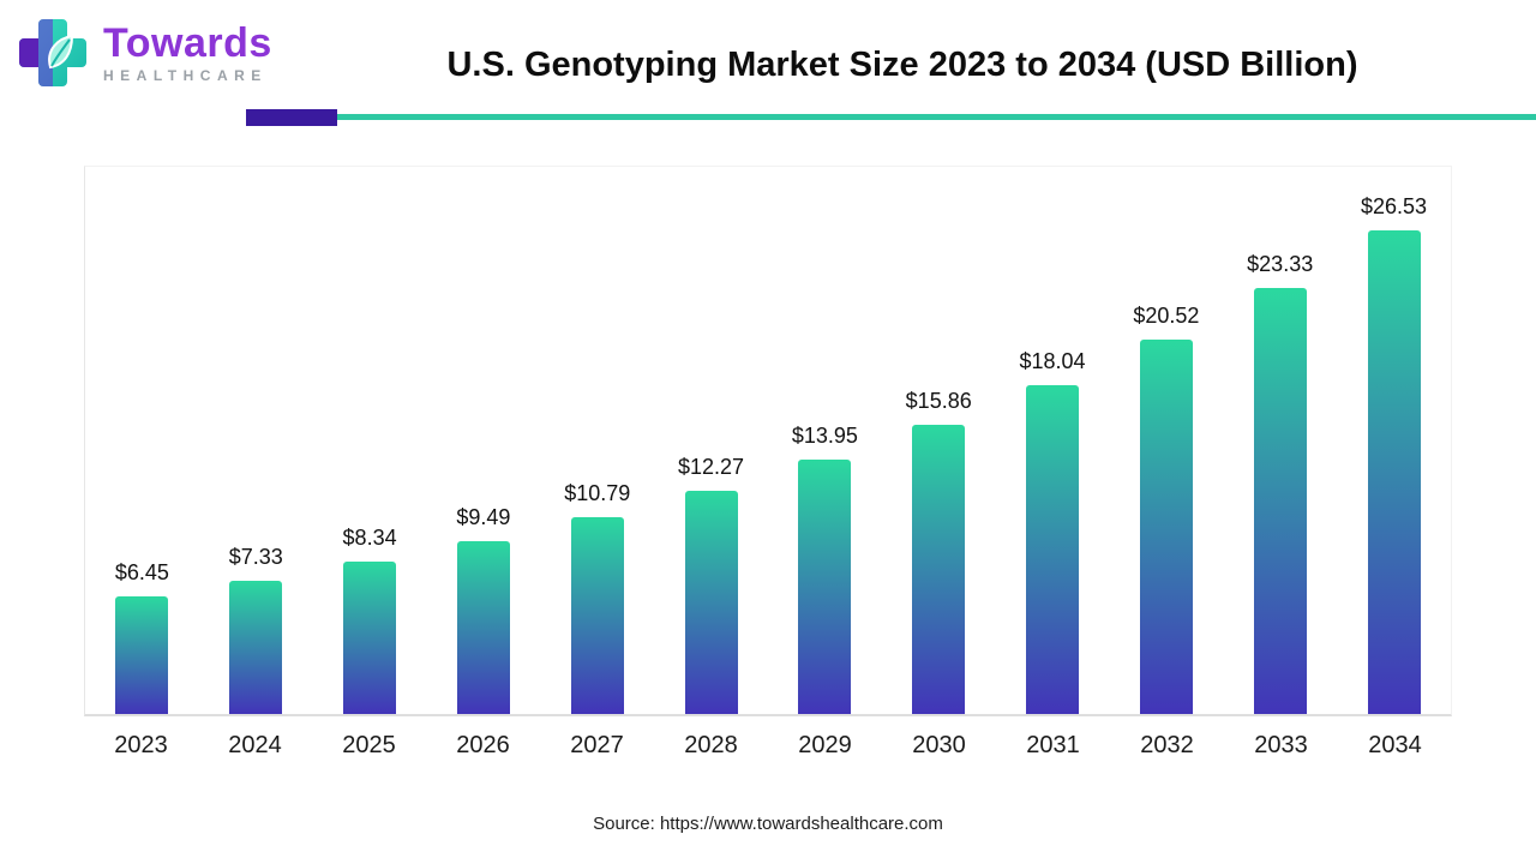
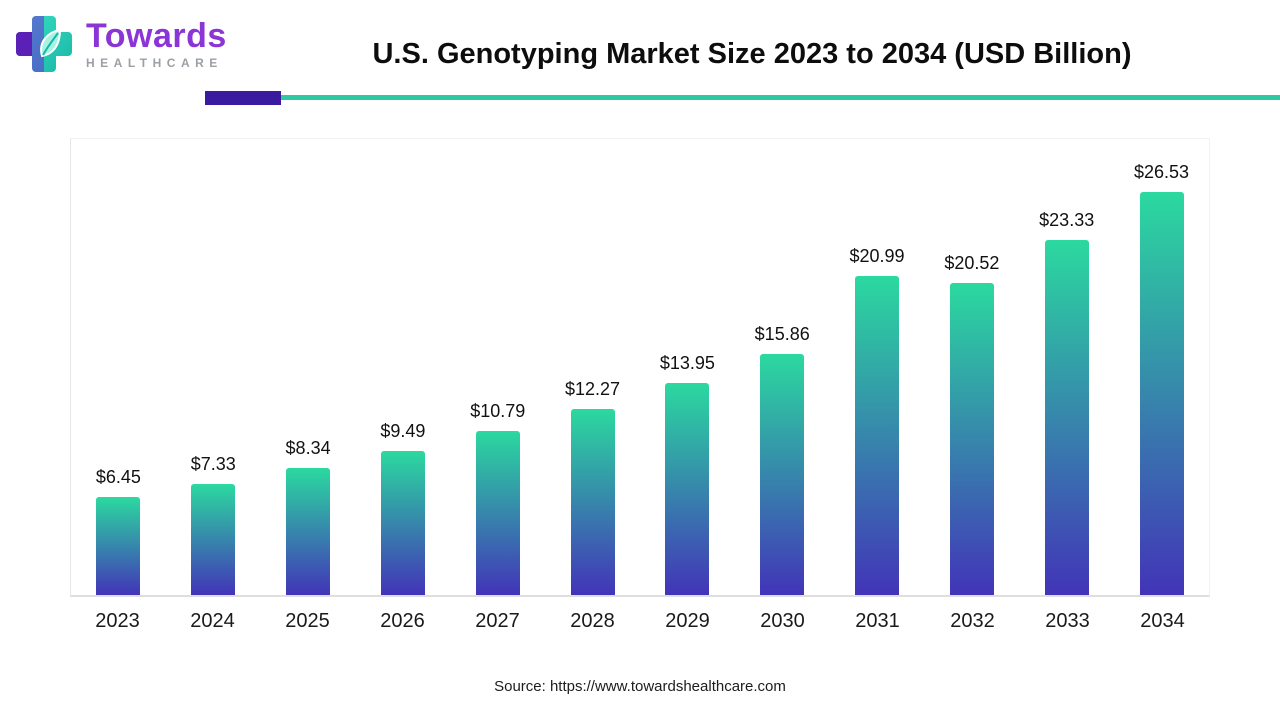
2031: $18.04 -> $20.99
